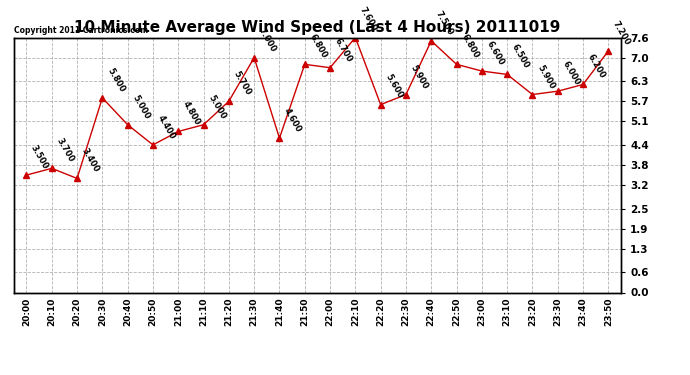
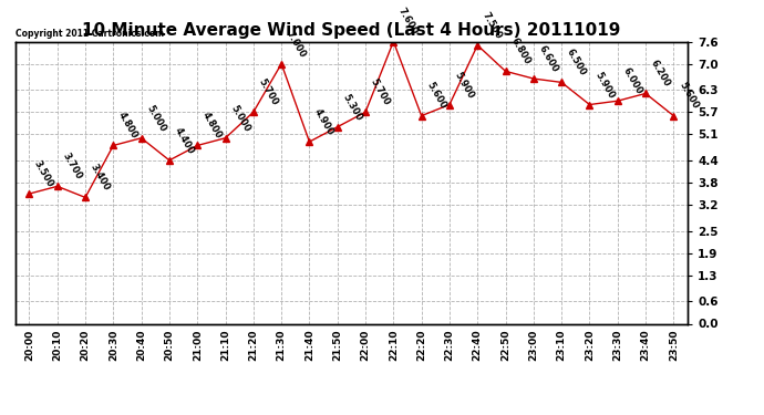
20:30: 5.800 -> 4.800
21:40: 4.600 -> 4.900
21:50: 6.800 -> 5.300
22:00: 6.700 -> 5.700
23:50: 7.200 -> 5.600
